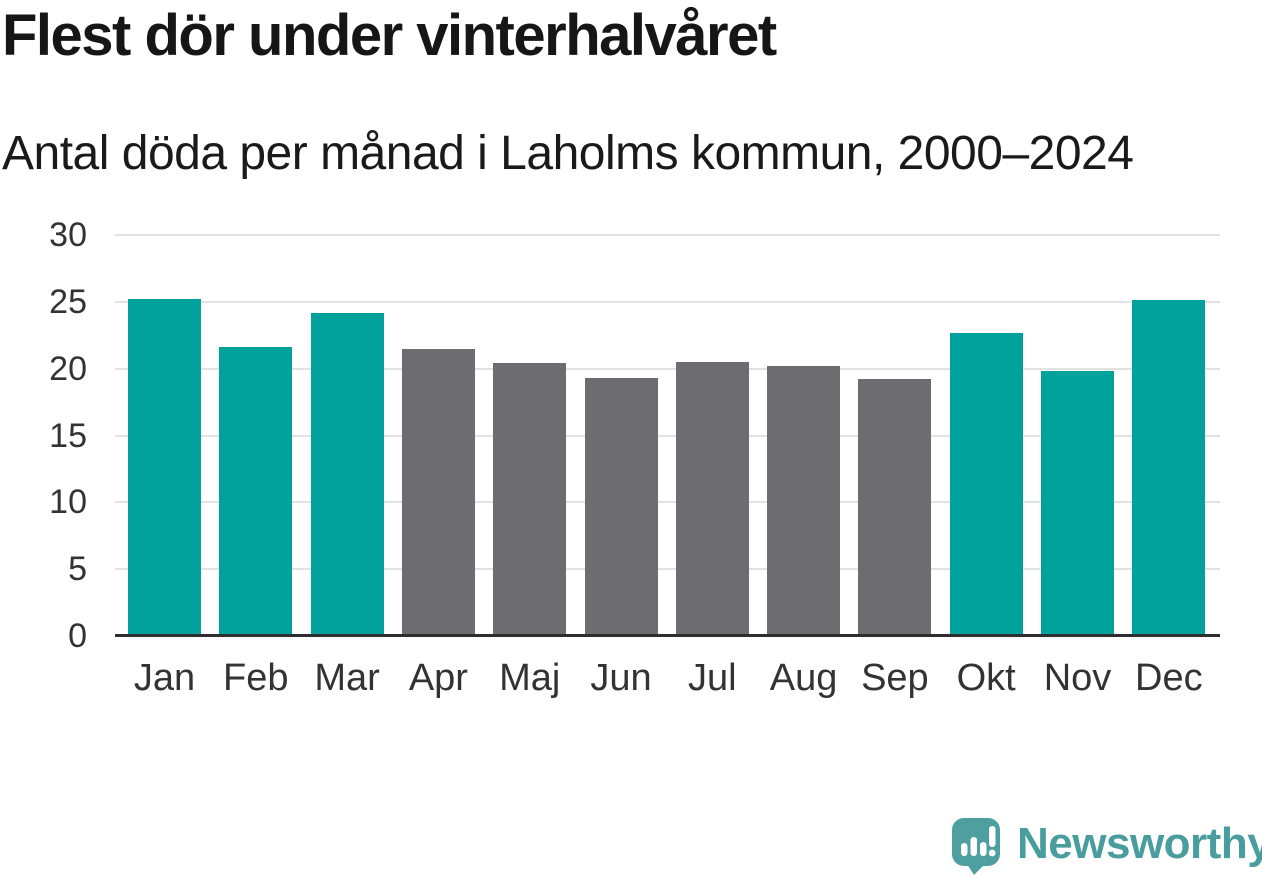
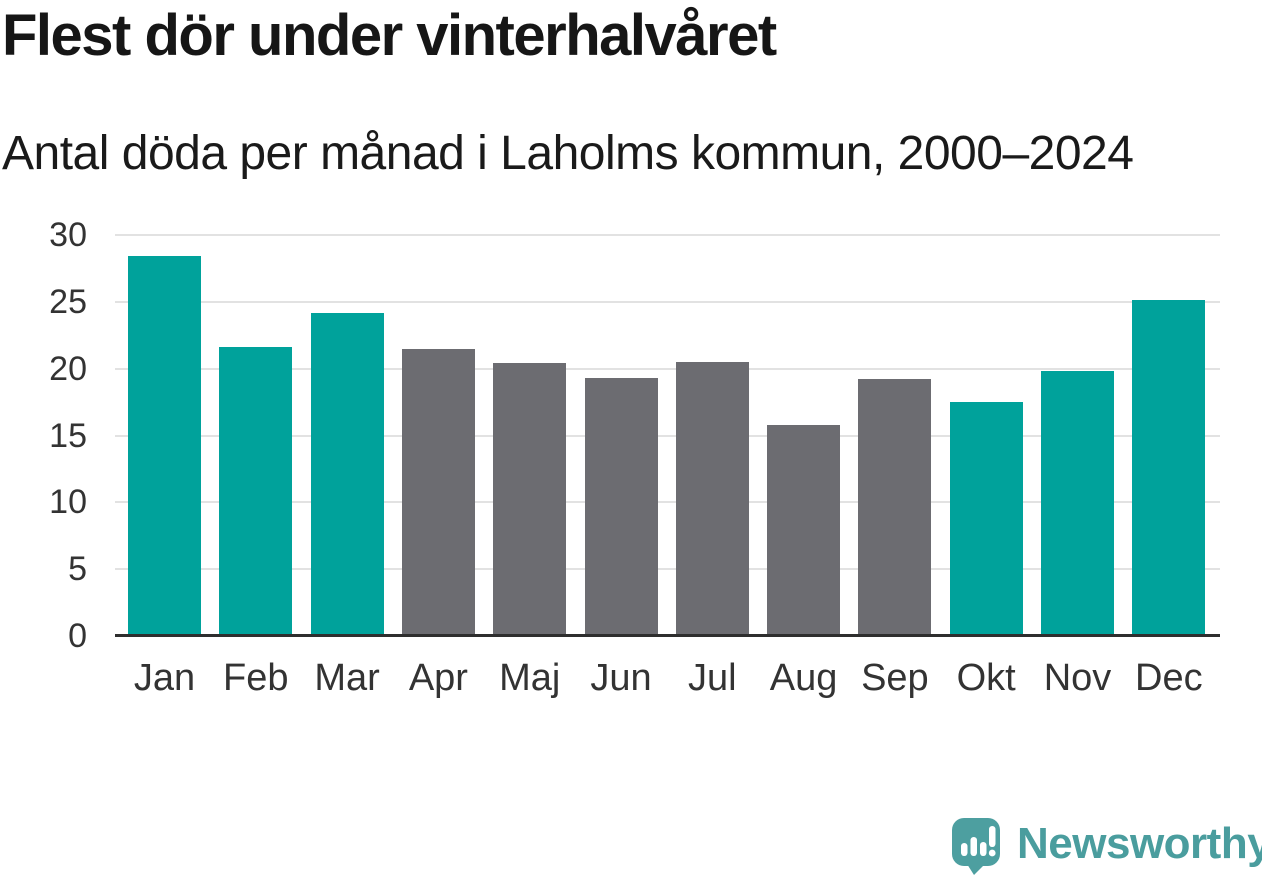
Jan: 25.2 -> 28.4
Aug: 20.2 -> 15.8
Okt: 22.7 -> 17.5
